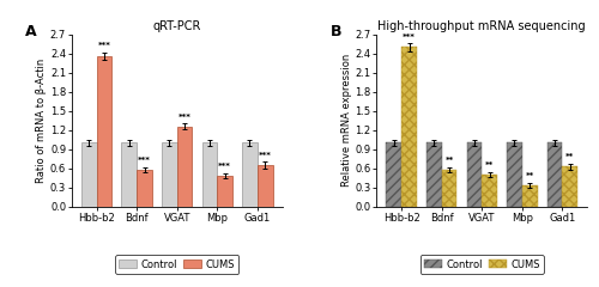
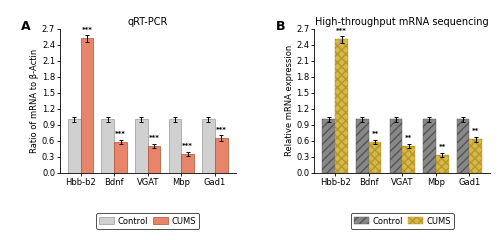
qRT-PCR/CUMS/Hbb-b2: 2.36 -> 2.52
qRT-PCR/CUMS/VGAT: 1.26 -> 0.50
qRT-PCR/CUMS/Mbp: 0.48 -> 0.35
